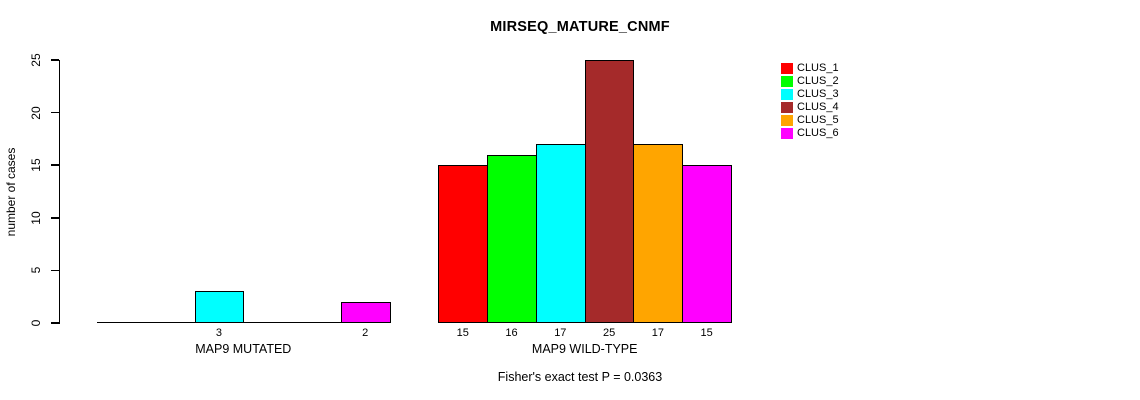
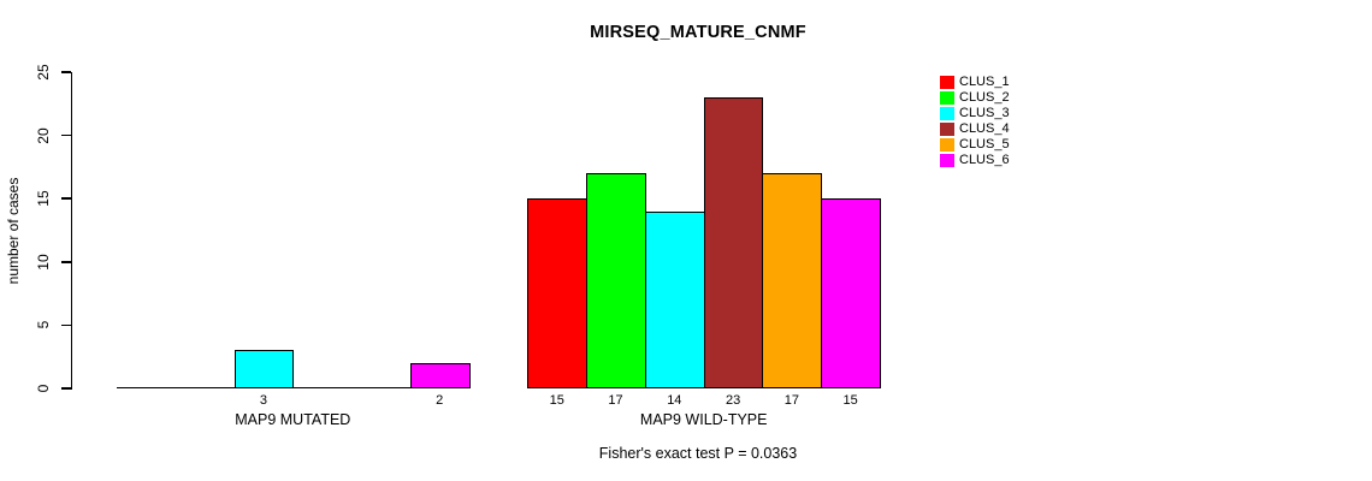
CLUS_2/MAP9 WILD-TYPE: 16 -> 17
CLUS_3/MAP9 WILD-TYPE: 17 -> 14
CLUS_4/MAP9 WILD-TYPE: 25 -> 23
